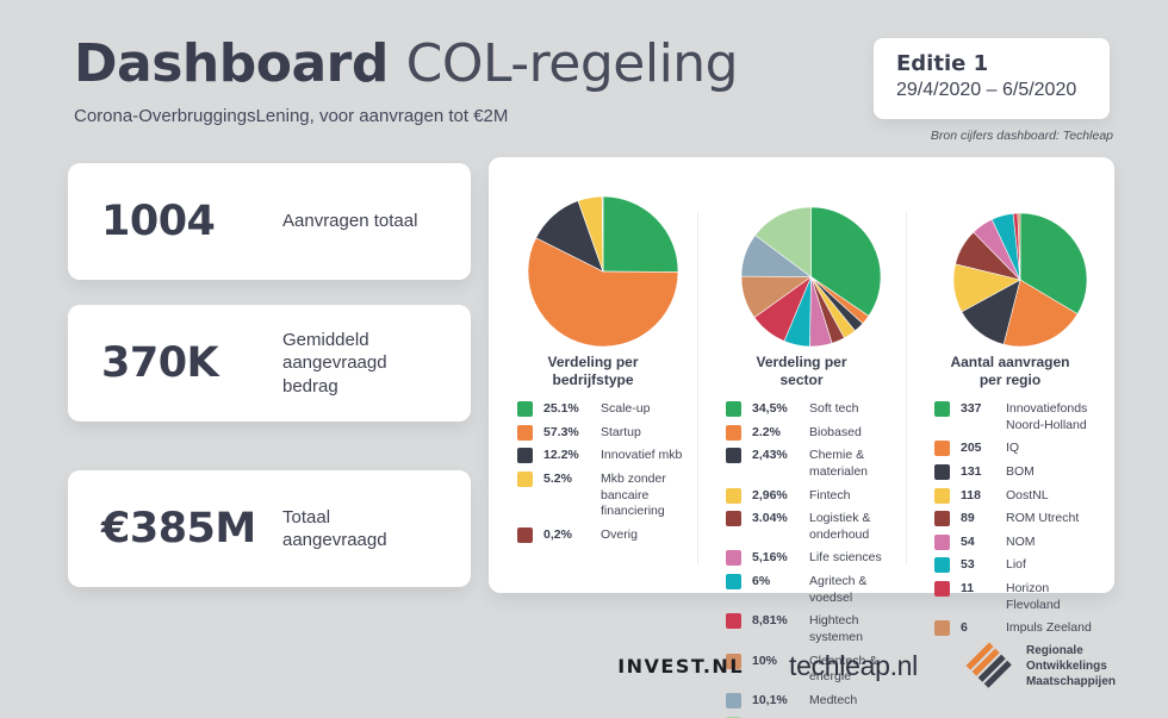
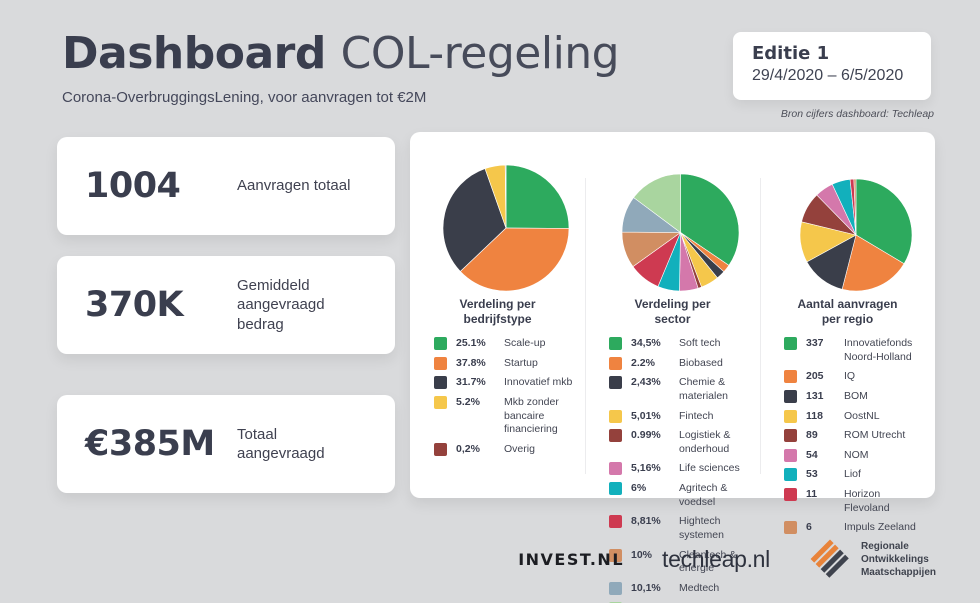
Verdeling per bedrijfstype/Startup: 57.3% -> 37.8%
Verdeling per bedrijfstype/Innovatief mkb: 12.2% -> 31.7%
Verdeling per sector/Fintech: 2,96% -> 5,01%
Verdeling per sector/Logistiek & onderhoud: 3.04% -> 0.99%
